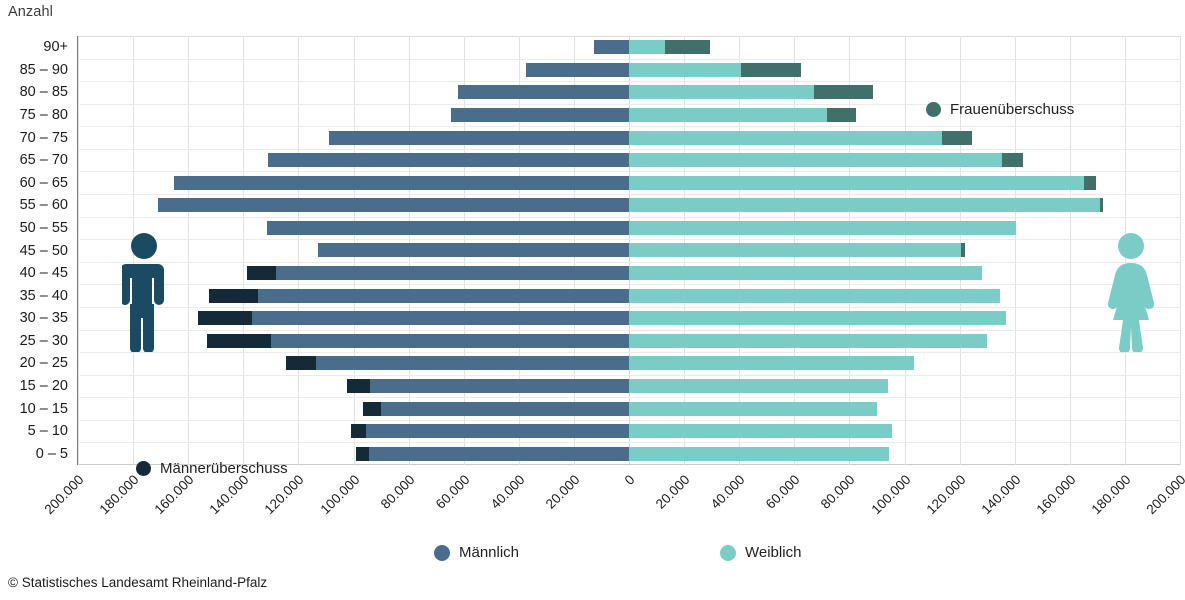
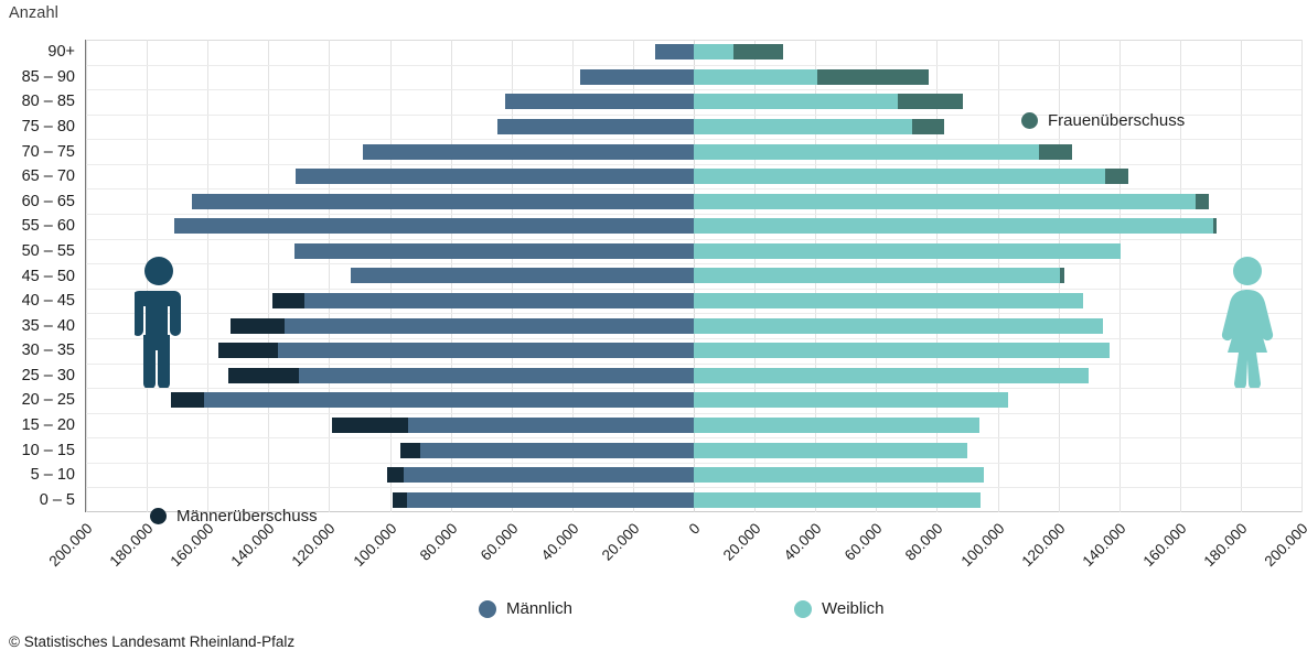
Frauenüberschuss/85 – 90: 22000 -> 37000
Männlich/20 – 25: 114000 -> 161000
Männerüberschuss/15 – 20: 8000 -> 25000
